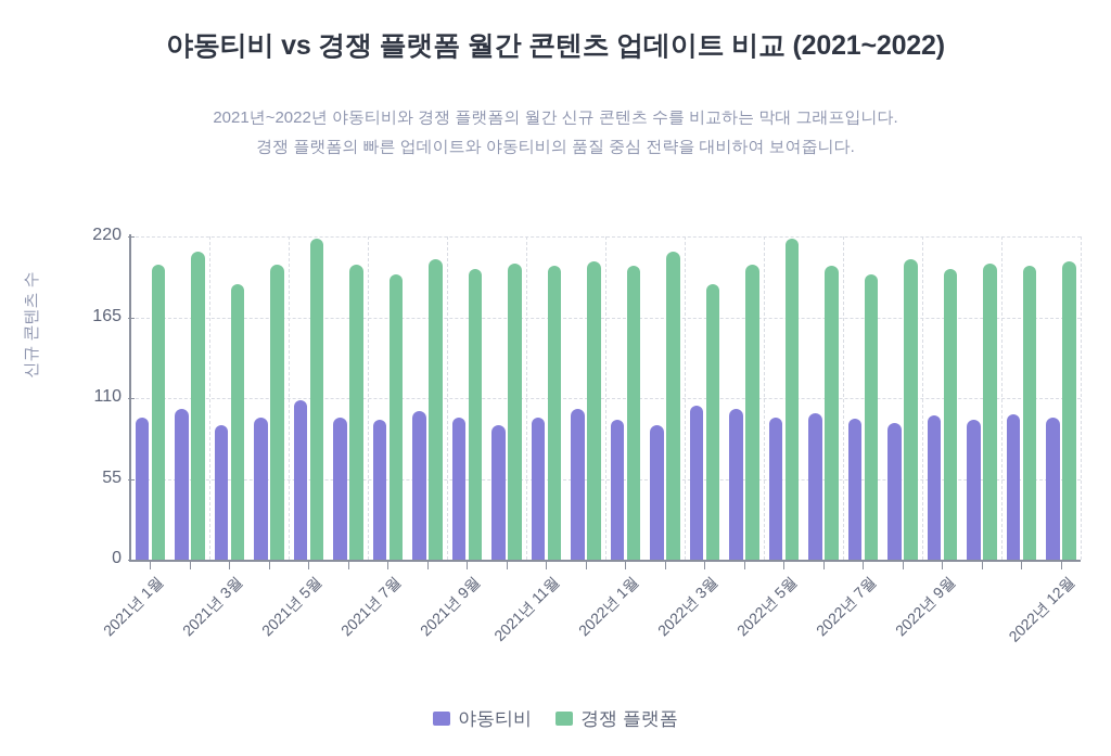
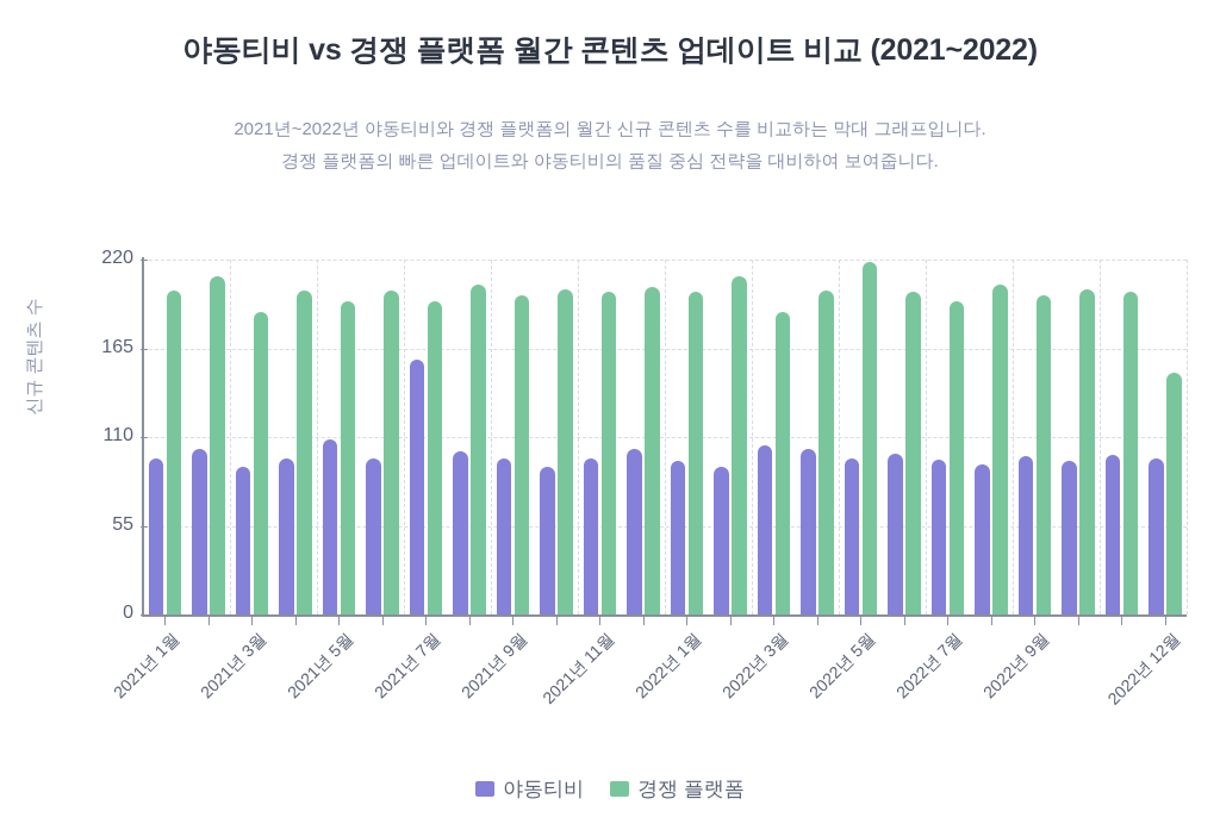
경쟁 플랫폼/2021년 5월: 219 -> 194
야동티비/2021년 7월: 95 -> 158
경쟁 플랫폼/2022년 12월: 203 -> 150
